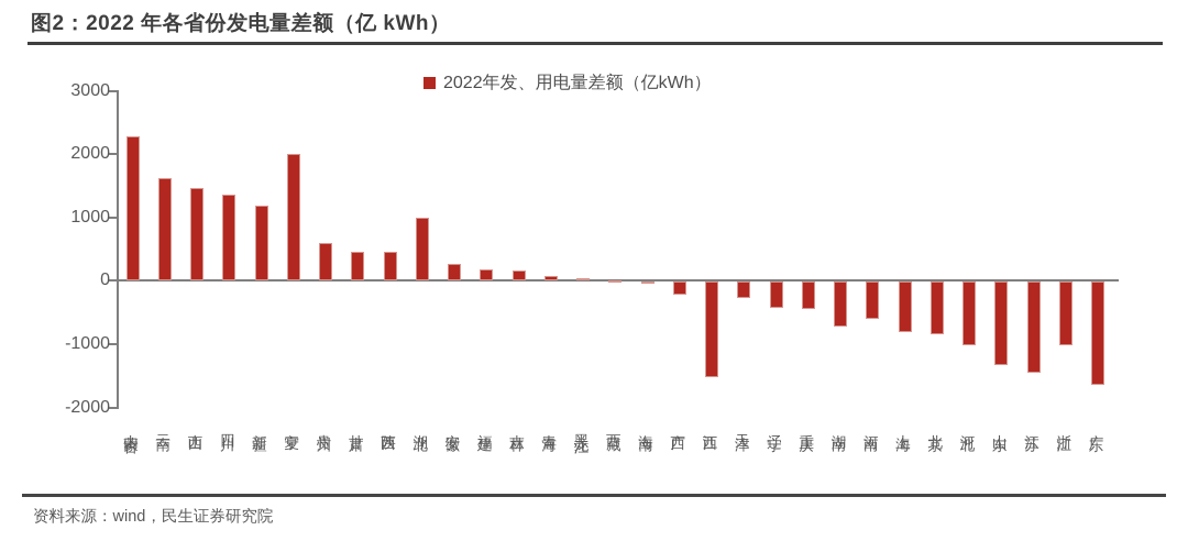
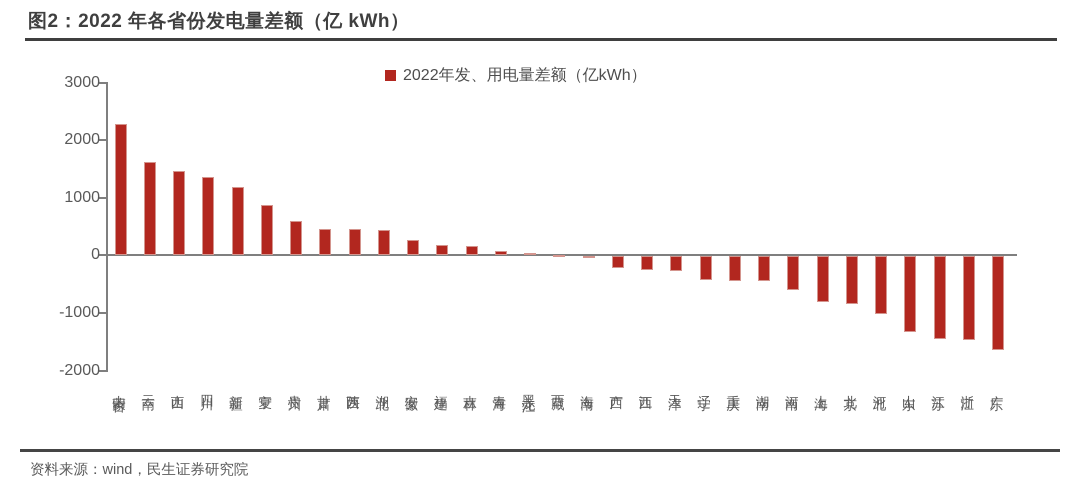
宁夏: 2000 -> 900
湖北: 1000 -> 400
江西: -1500 -> -200
湖南: -700 -> -400
浙江: -1000 -> -1400
